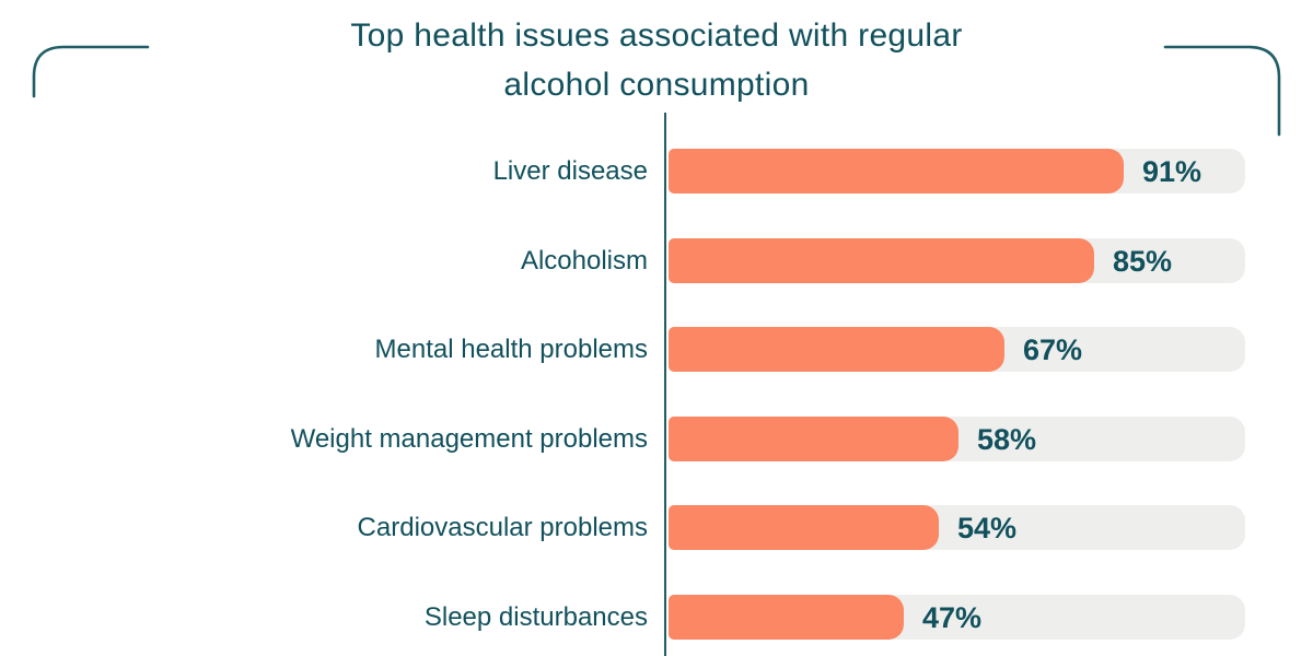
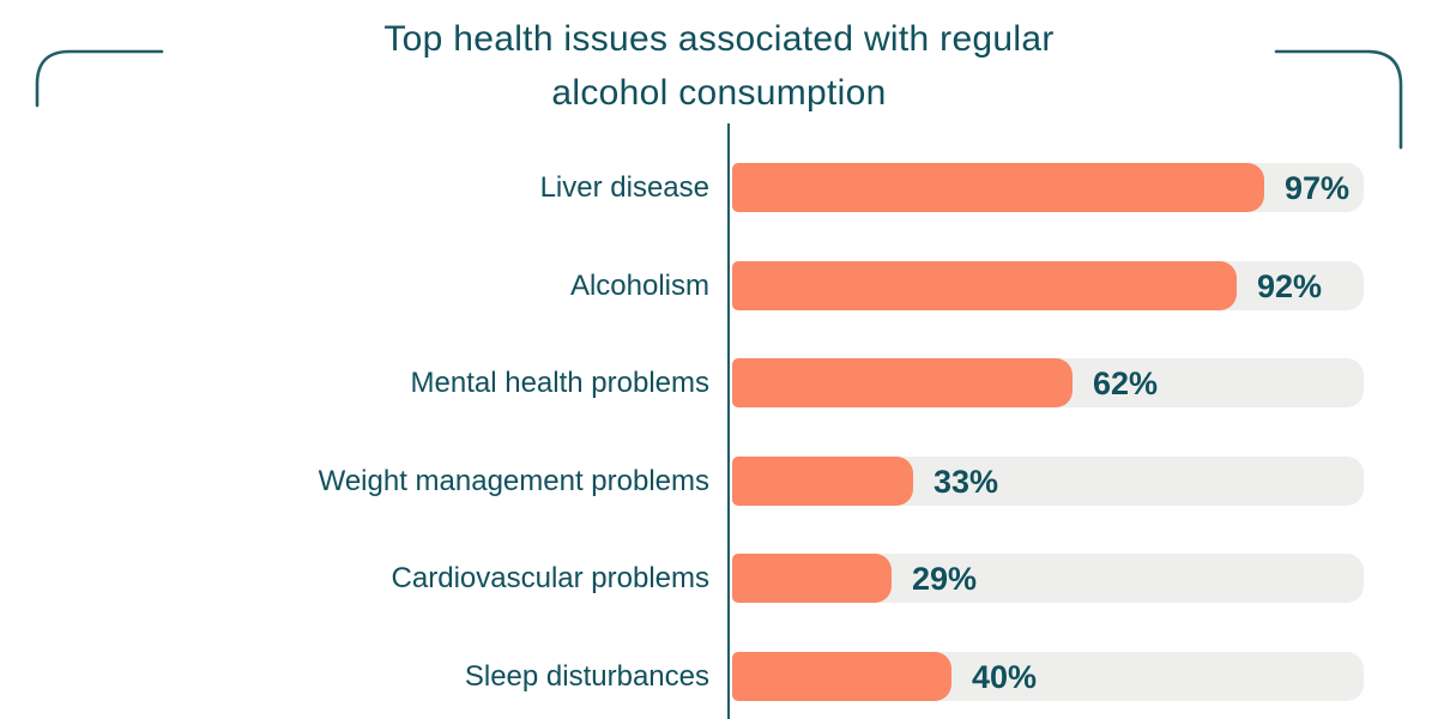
Liver disease: 91% -> 97%
Alcoholism: 85% -> 92%
Mental health problems: 67% -> 62%
Weight management problems: 58% -> 33%
Cardiovascular problems: 54% -> 29%
Sleep disturbances: 47% -> 40%
